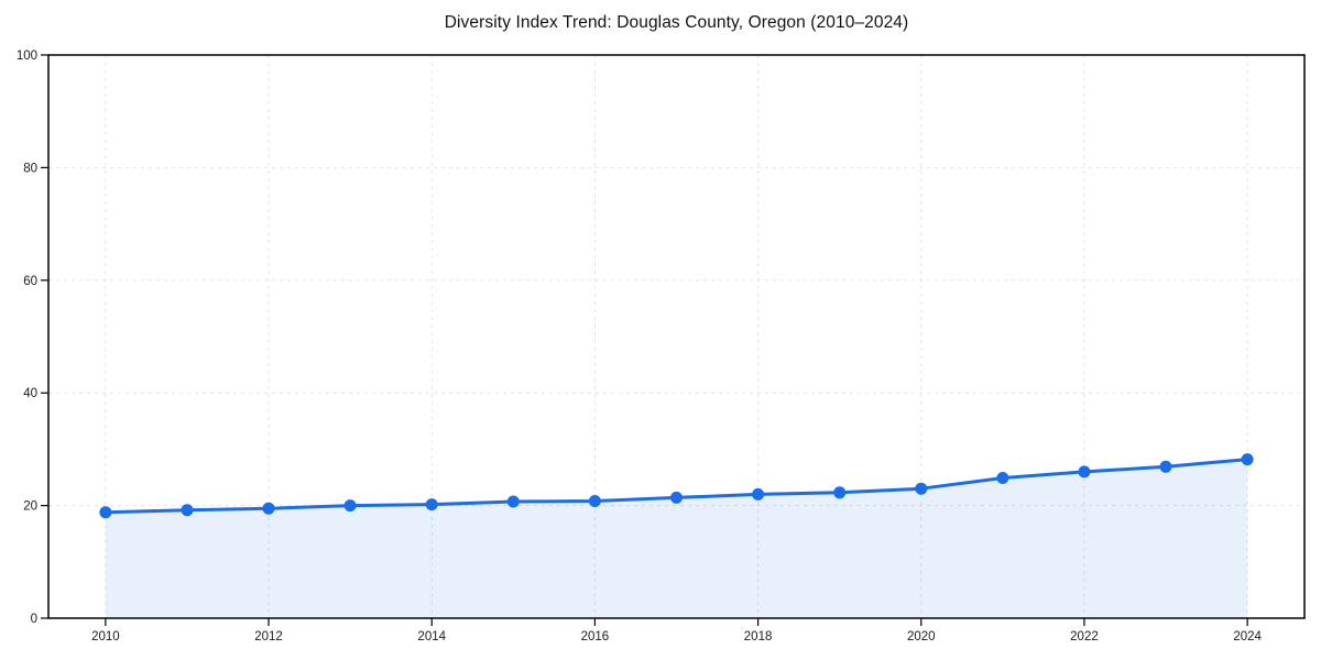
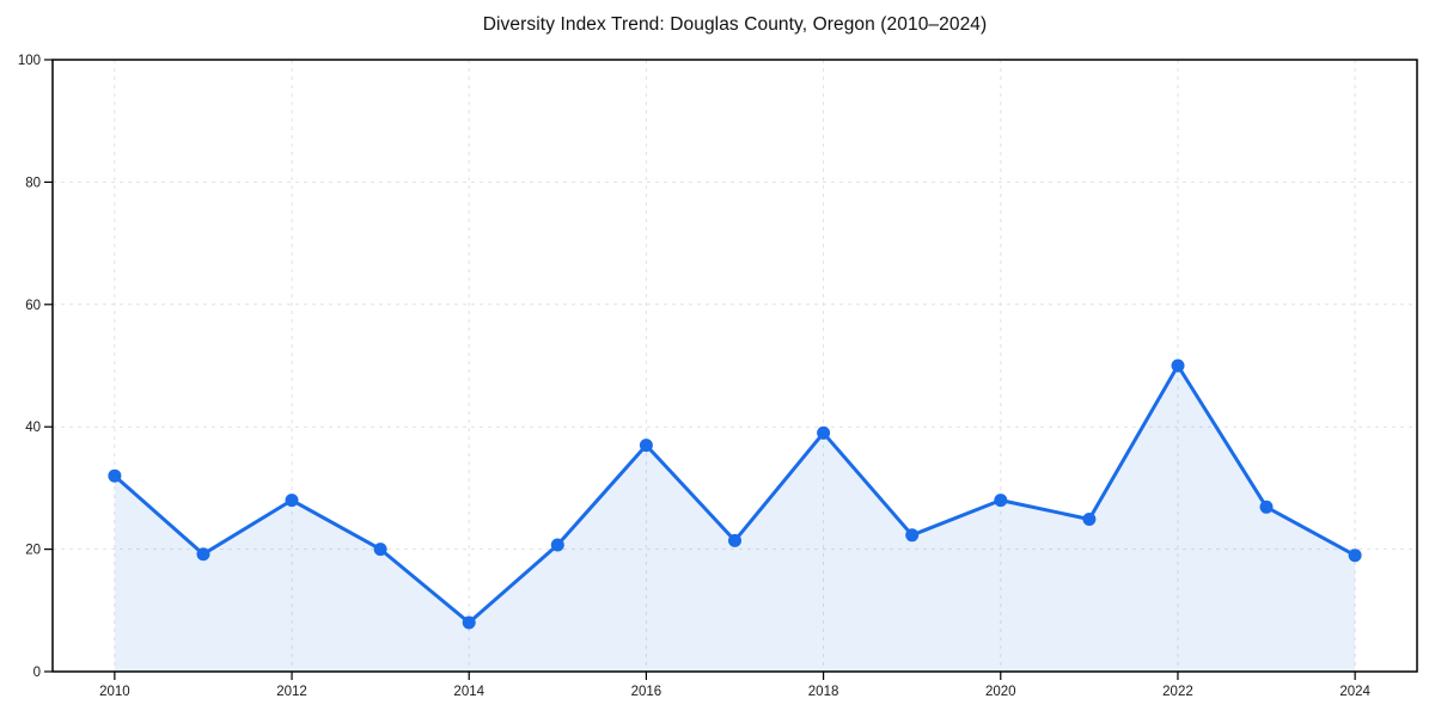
2010: 19 -> 32
2012: 20 -> 28
2014: 20 -> 8
2016: 21 -> 37
2018: 22 -> 39
2020: 23 -> 28
2022: 26 -> 50
2024: 28 -> 19
